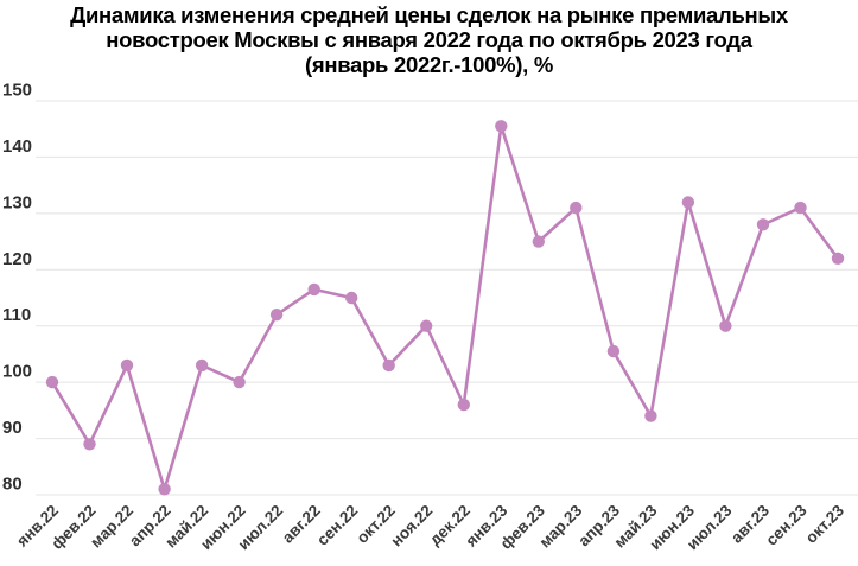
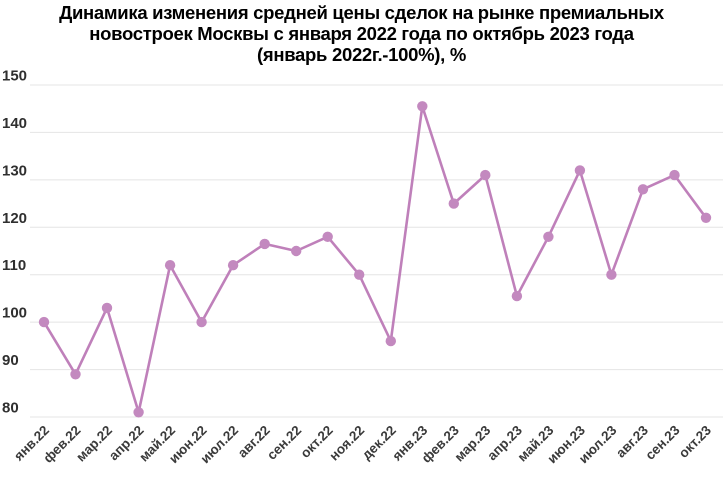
май.22: 103 -> 112
окт.22: 103 -> 118
май.23: 94 -> 118
